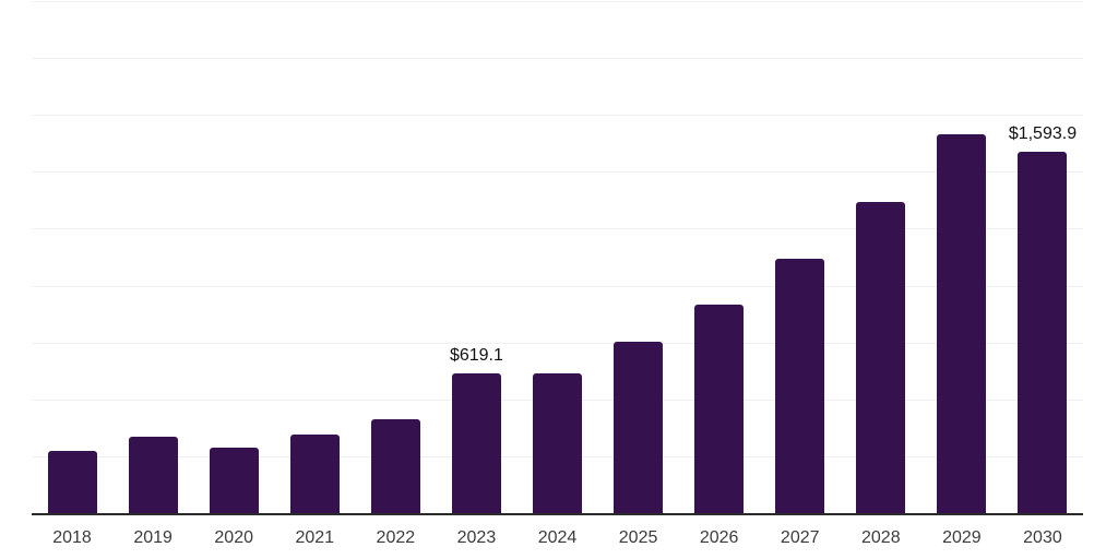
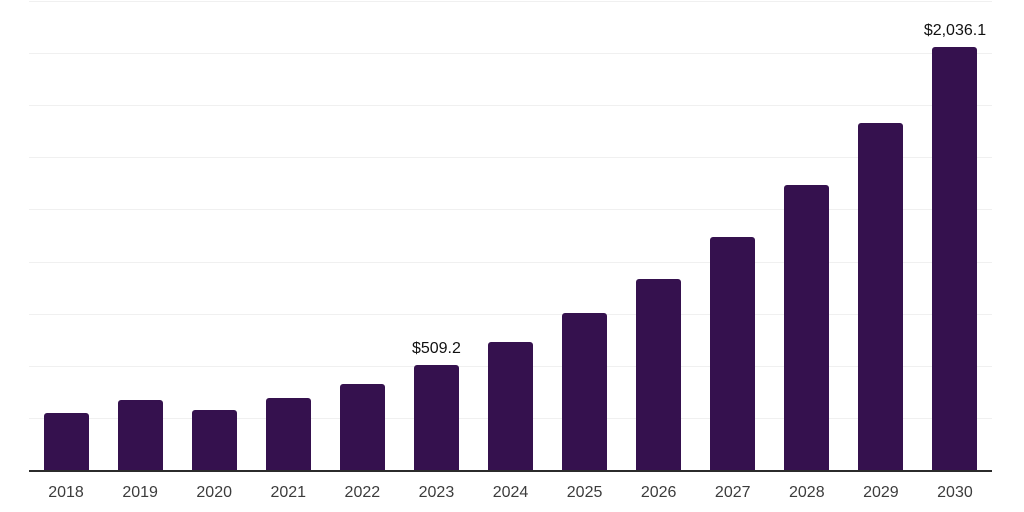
2023: $619.1 -> $509.2
2030: $1,593.9 -> $2,036.1
